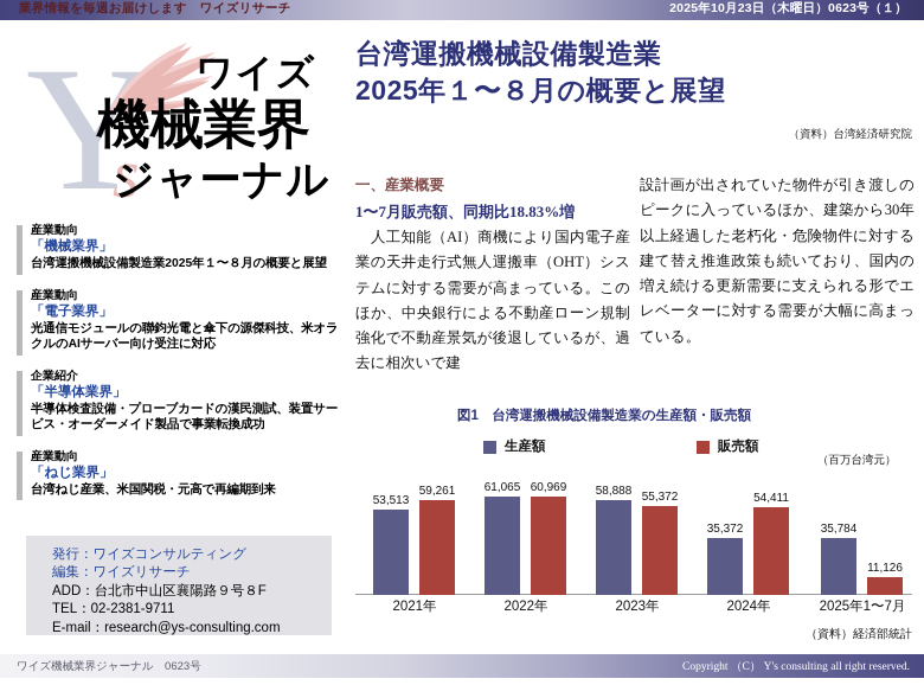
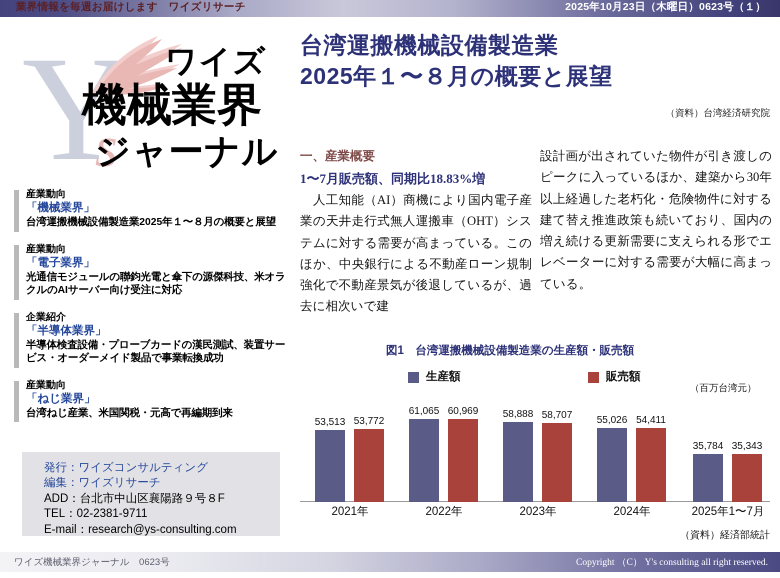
販売額/2021年: 59,261 -> 53,772
販売額/2023年: 55,372 -> 58,707
生産額/2024年: 35,372 -> 55,026
販売額/2025年1〜7月: 11,126 -> 35,343
